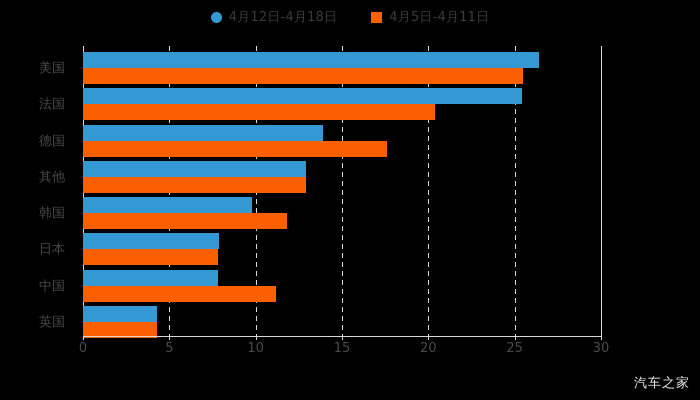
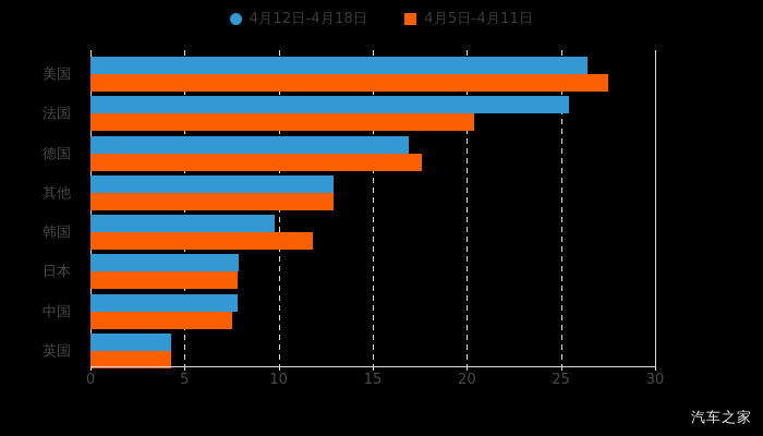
4月5日-4月11日/美国: 25.5 -> 27.5
4月12日-4月18日/德国: 13.9 -> 16.9
4月5日-4月11日/中国: 11.2 -> 7.5
